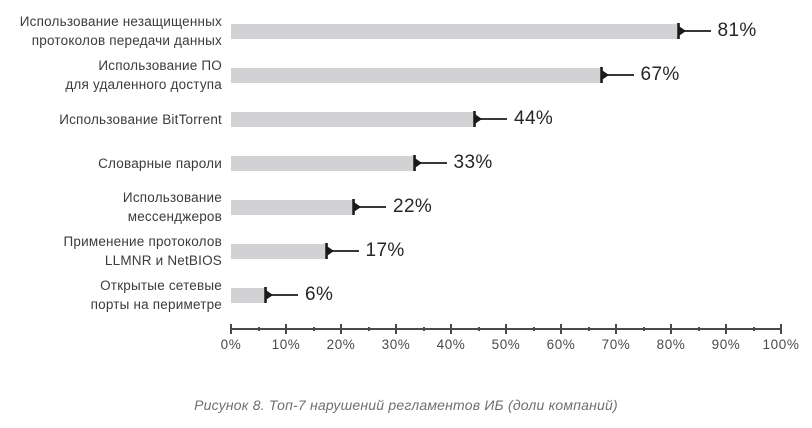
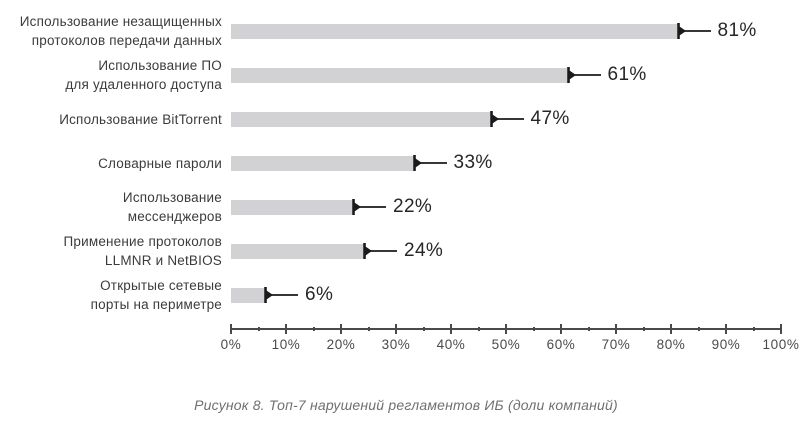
Использование ПО для удаленного доступа: 67% -> 61%
Использование BitTorrent: 44% -> 47%
Применение протоколов LLMNR и NetBIOS: 17% -> 24%
